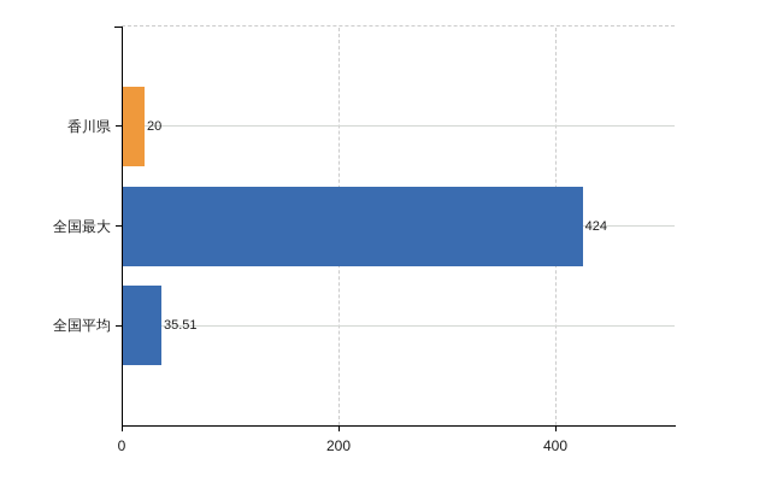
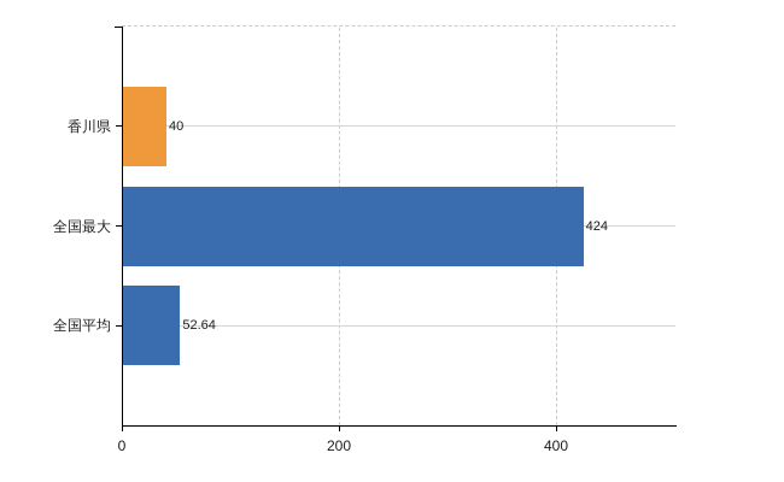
香川県: 20 -> 40
全国平均: 35.51 -> 52.64
